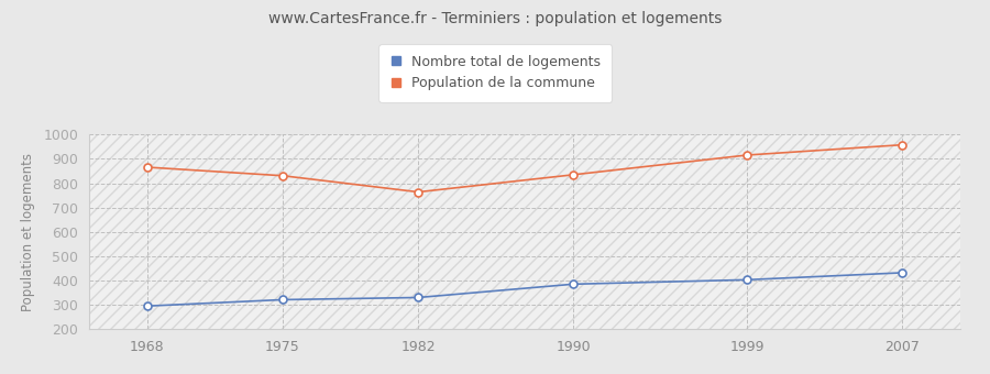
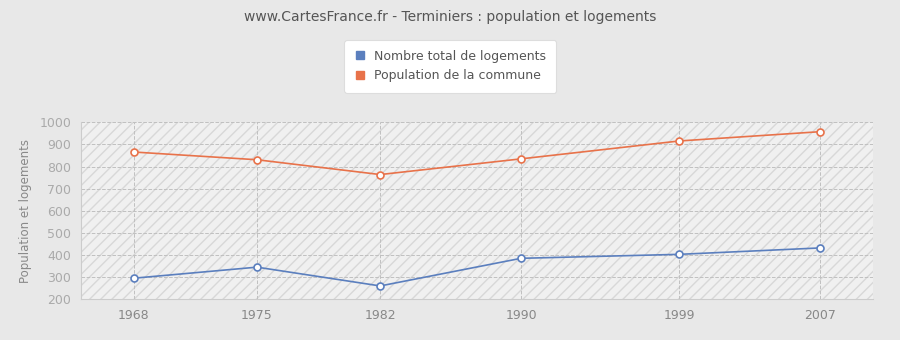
Nombre total de logements/1975: 321 -> 345
Nombre total de logements/1982: 330 -> 260
